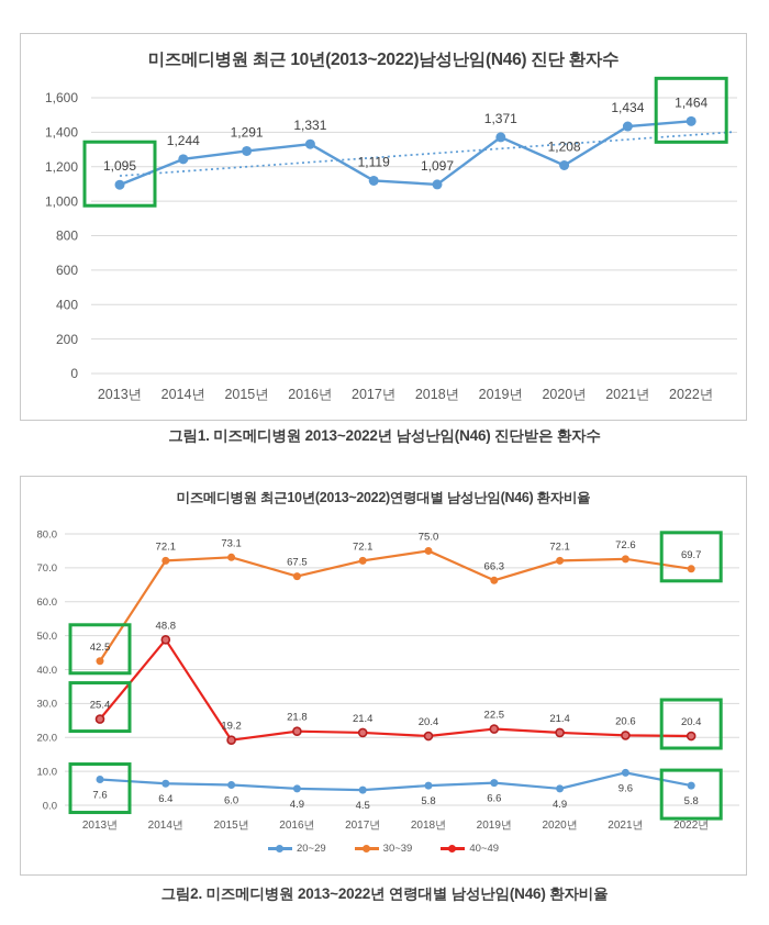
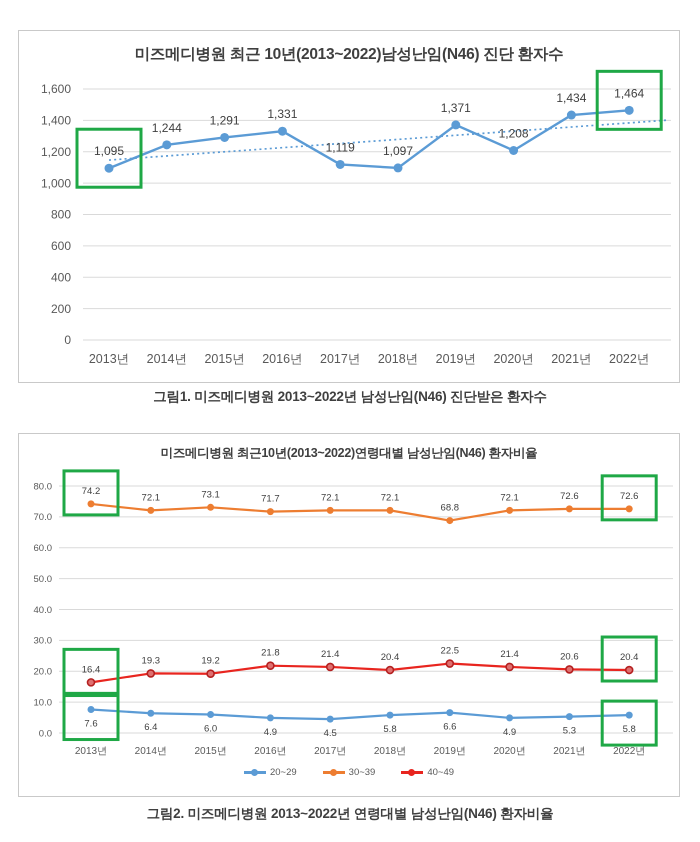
미즈메디병원 최근10년(2013~2022)연령대별 남성난임(N46) 환자비율/30~39/2013년: 42.5 -> 74.2
미즈메디병원 최근10년(2013~2022)연령대별 남성난임(N46) 환자비율/40~49/2013년: 25.4 -> 16.4
미즈메디병원 최근10년(2013~2022)연령대별 남성난임(N46) 환자비율/40~49/2014년: 48.8 -> 19.3
미즈메디병원 최근10년(2013~2022)연령대별 남성난임(N46) 환자비율/30~39/2016년: 67.5 -> 71.7
미즈메디병원 최근10년(2013~2022)연령대별 남성난임(N46) 환자비율/30~39/2018년: 75.0 -> 72.1
미즈메디병원 최근10년(2013~2022)연령대별 남성난임(N46) 환자비율/30~39/2019년: 66.3 -> 68.8
미즈메디병원 최근10년(2013~2022)연령대별 남성난임(N46) 환자비율/20~29/2021년: 9.6 -> 5.3
미즈메디병원 최근10년(2013~2022)연령대별 남성난임(N46) 환자비율/30~39/2022년: 69.7 -> 72.6
